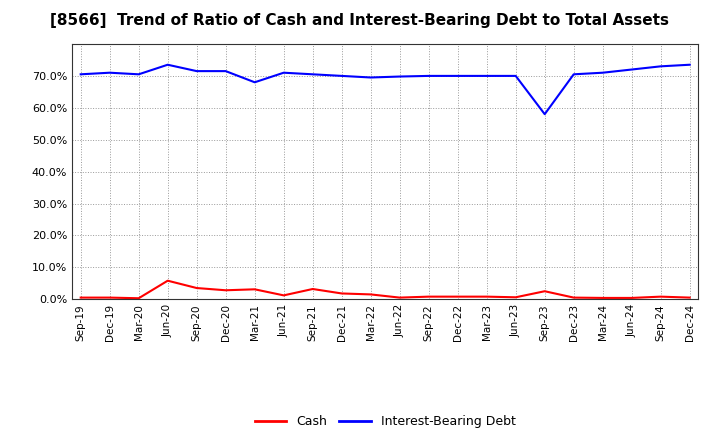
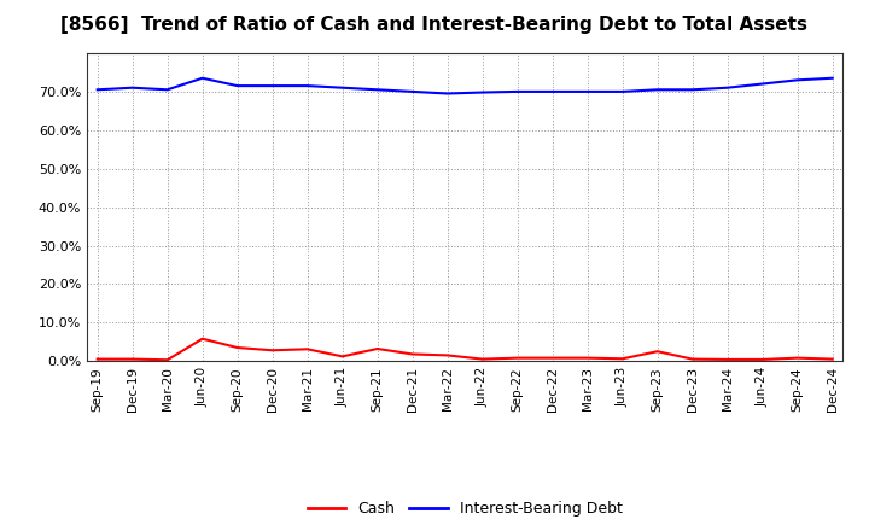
Interest-Bearing Debt/Mar-21: 68.0% -> 71.5%
Interest-Bearing Debt/Sep-23: 58.0% -> 70.5%
